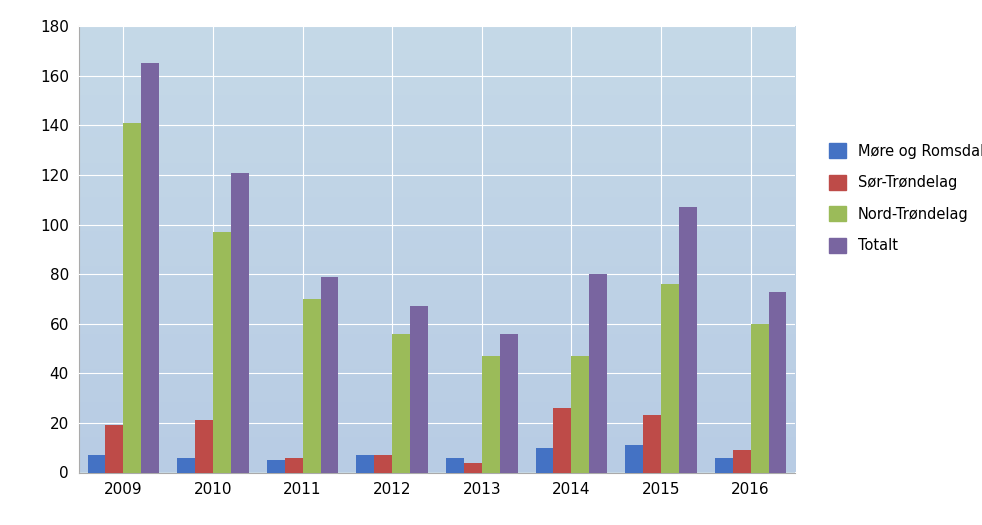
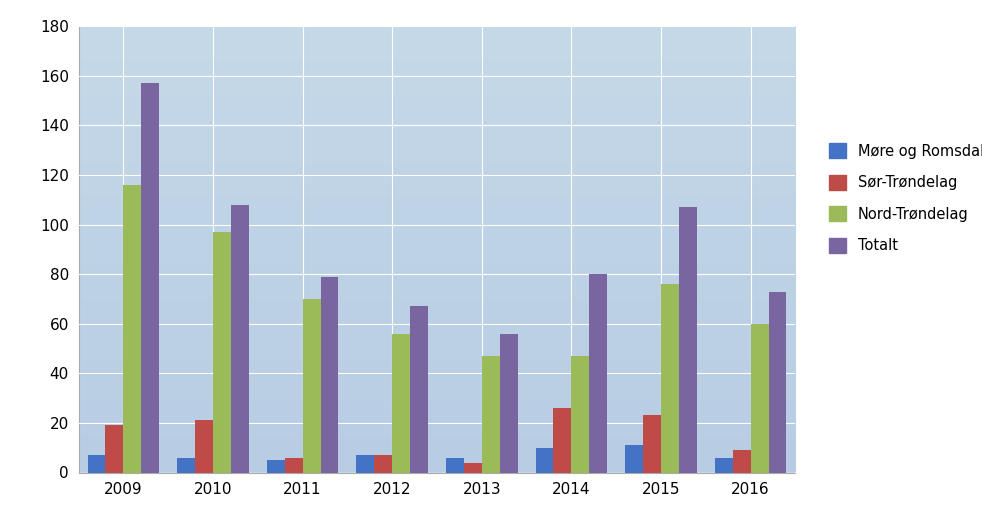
Nord-Trøndelag/2009: 141 -> 116
Totalt/2009: 165 -> 157
Totalt/2010: 121 -> 108
